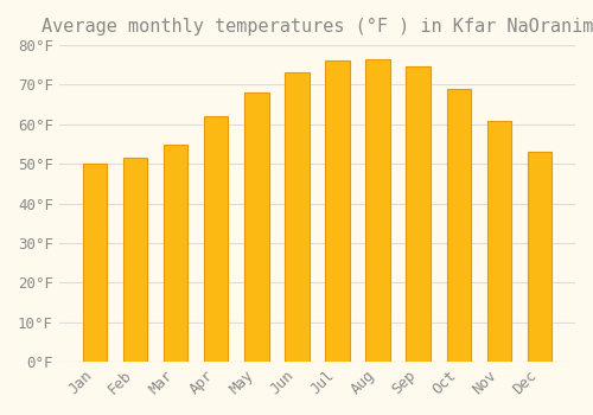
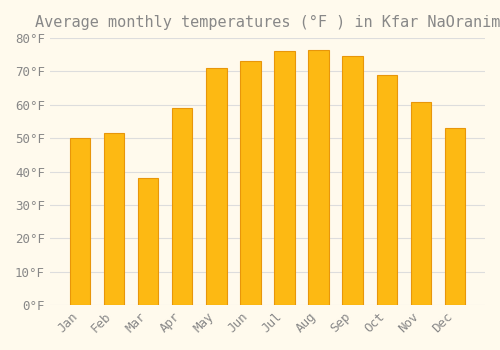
Mar: 55.0°F -> 38.0°F
Apr: 62.0°F -> 59.0°F
May: 68.0°F -> 71.0°F
